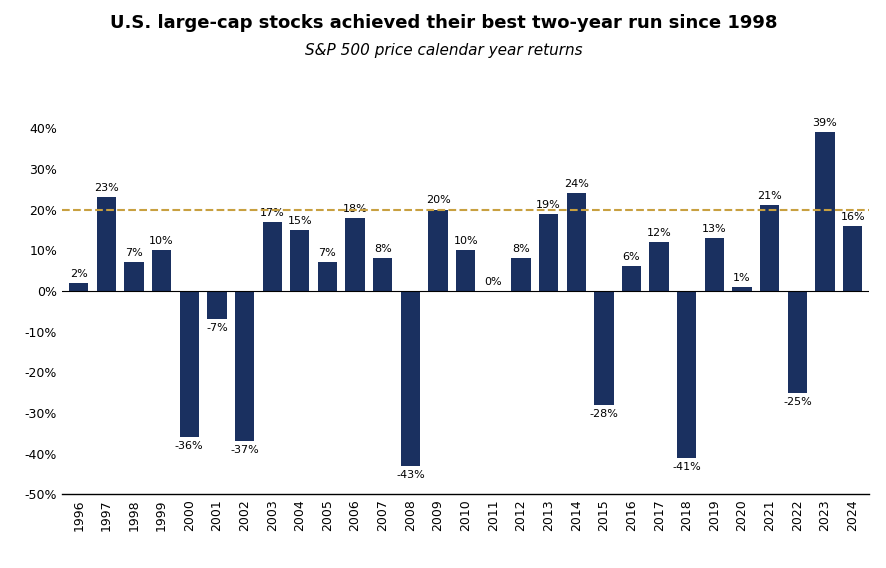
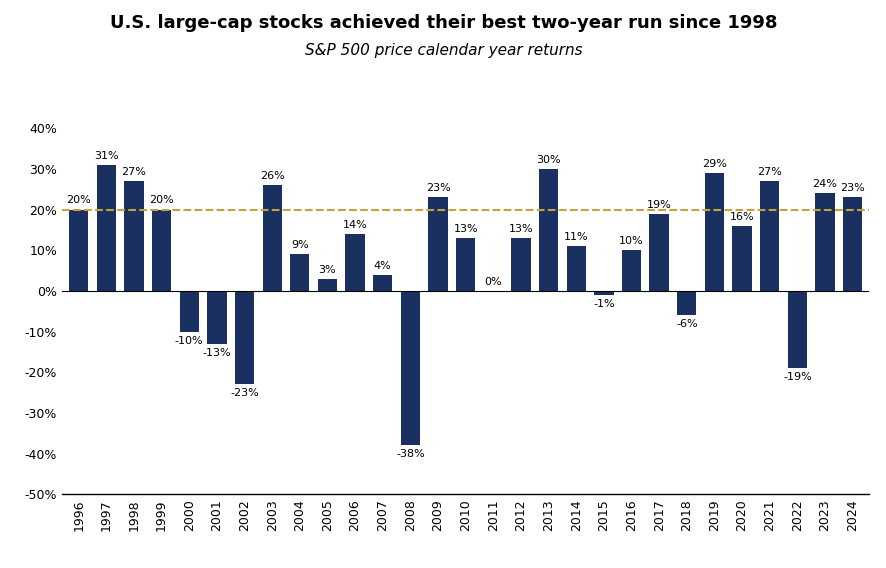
1996: 2% -> 20%
1997: 23% -> 31%
1998: 7% -> 27%
1999: 10% -> 20%
2000: -36% -> -10%
2001: -7% -> -13%
2002: -37% -> -23%
2003: 17% -> 26%
2004: 15% -> 9%
2005: 7% -> 3%
2006: 18% -> 14%
2007: 8% -> 4%
2008: -43% -> -38%
2009: 20% -> 23%
2010: 10% -> 13%
2012: 8% -> 13%
2013: 19% -> 30%
2014: 24% -> 11%
2015: -28% -> -1%
2016: 6% -> 10%
2017: 12% -> 19%
2018: -41% -> -6%
2019: 13% -> 29%
2020: 1% -> 16%
2021: 21% -> 27%
2022: -25% -> -19%
2023: 39% -> 24%
2024: 16% -> 23%
